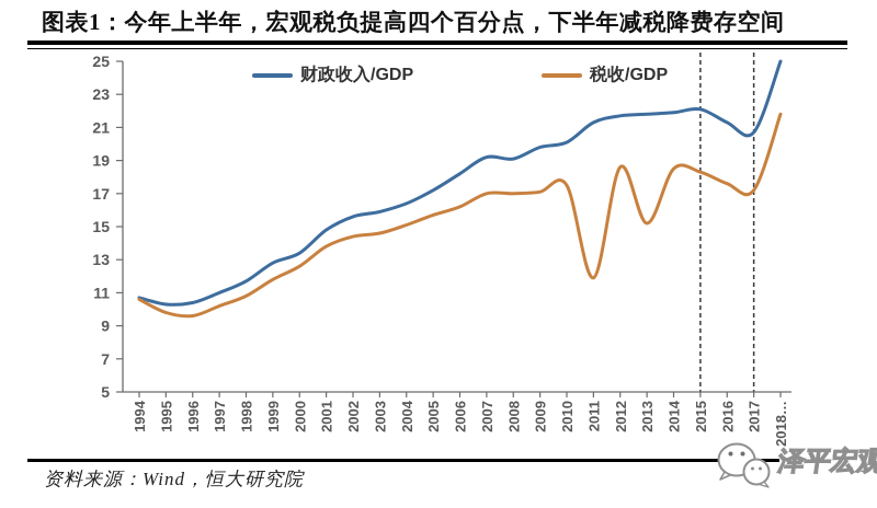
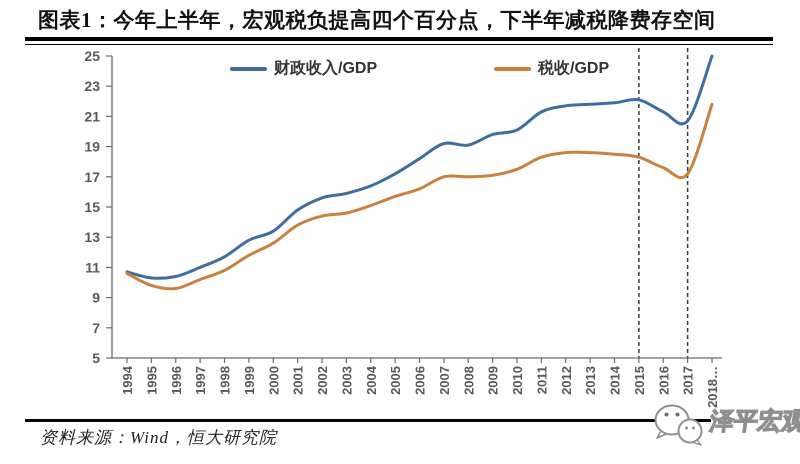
税收/GDP/2011: 11.9 -> 18.3
税收/GDP/2013: 15.2 -> 18.6
